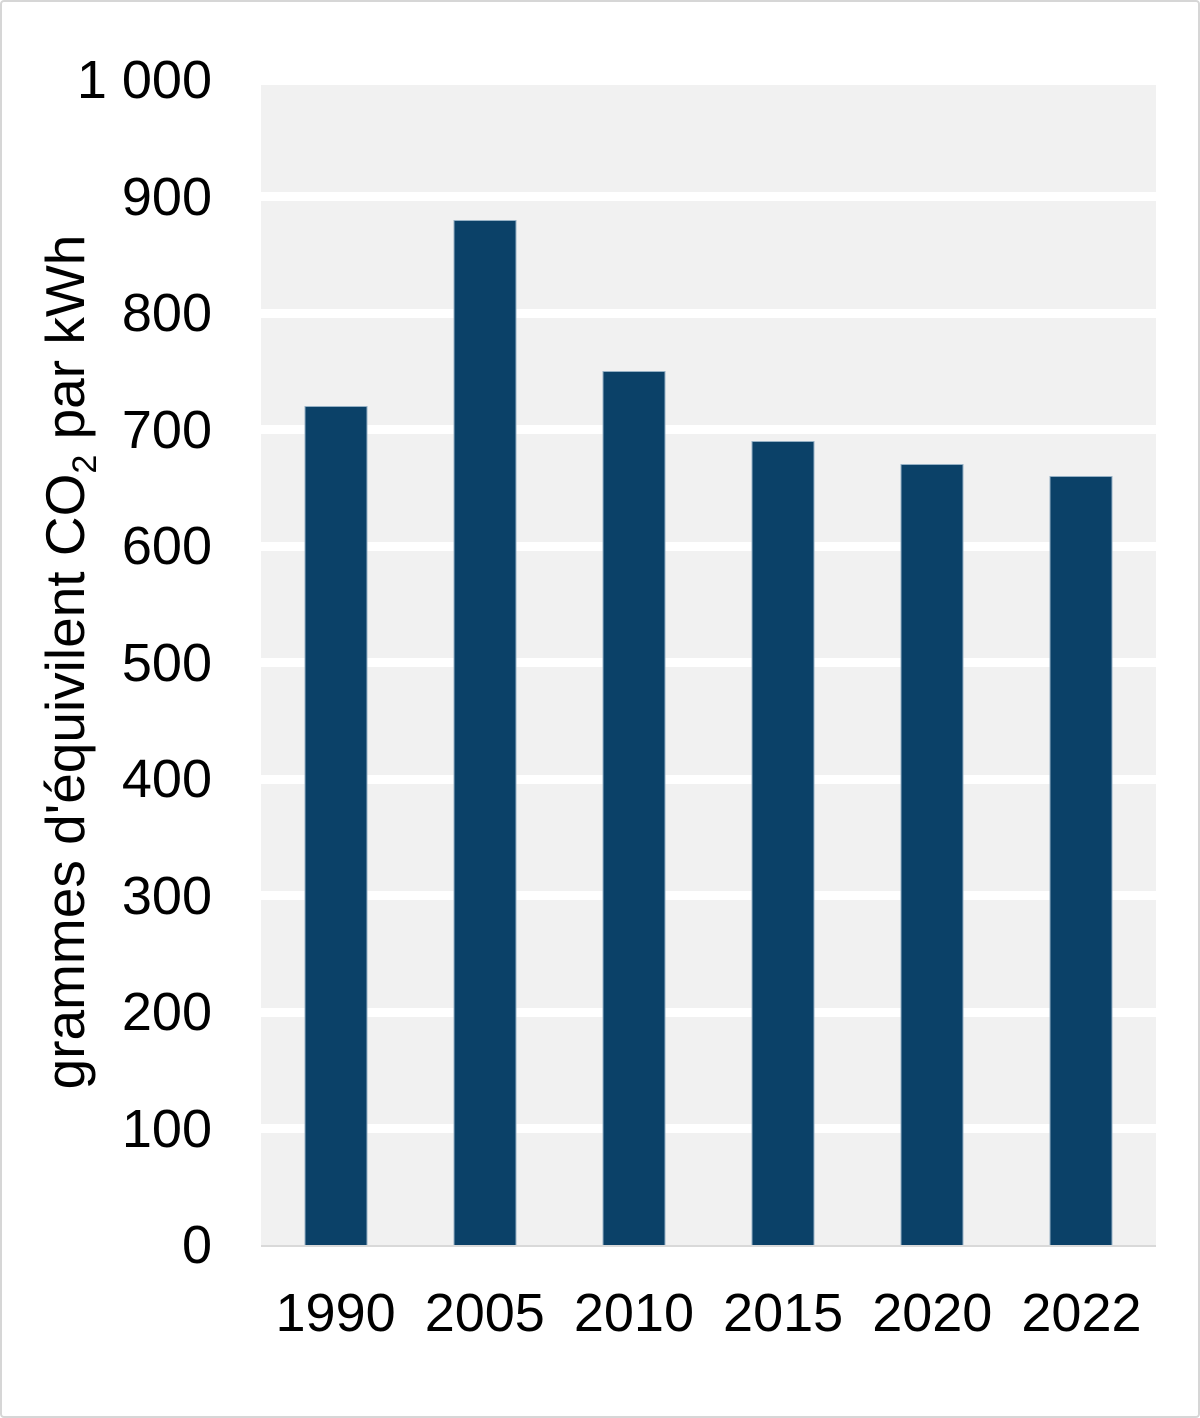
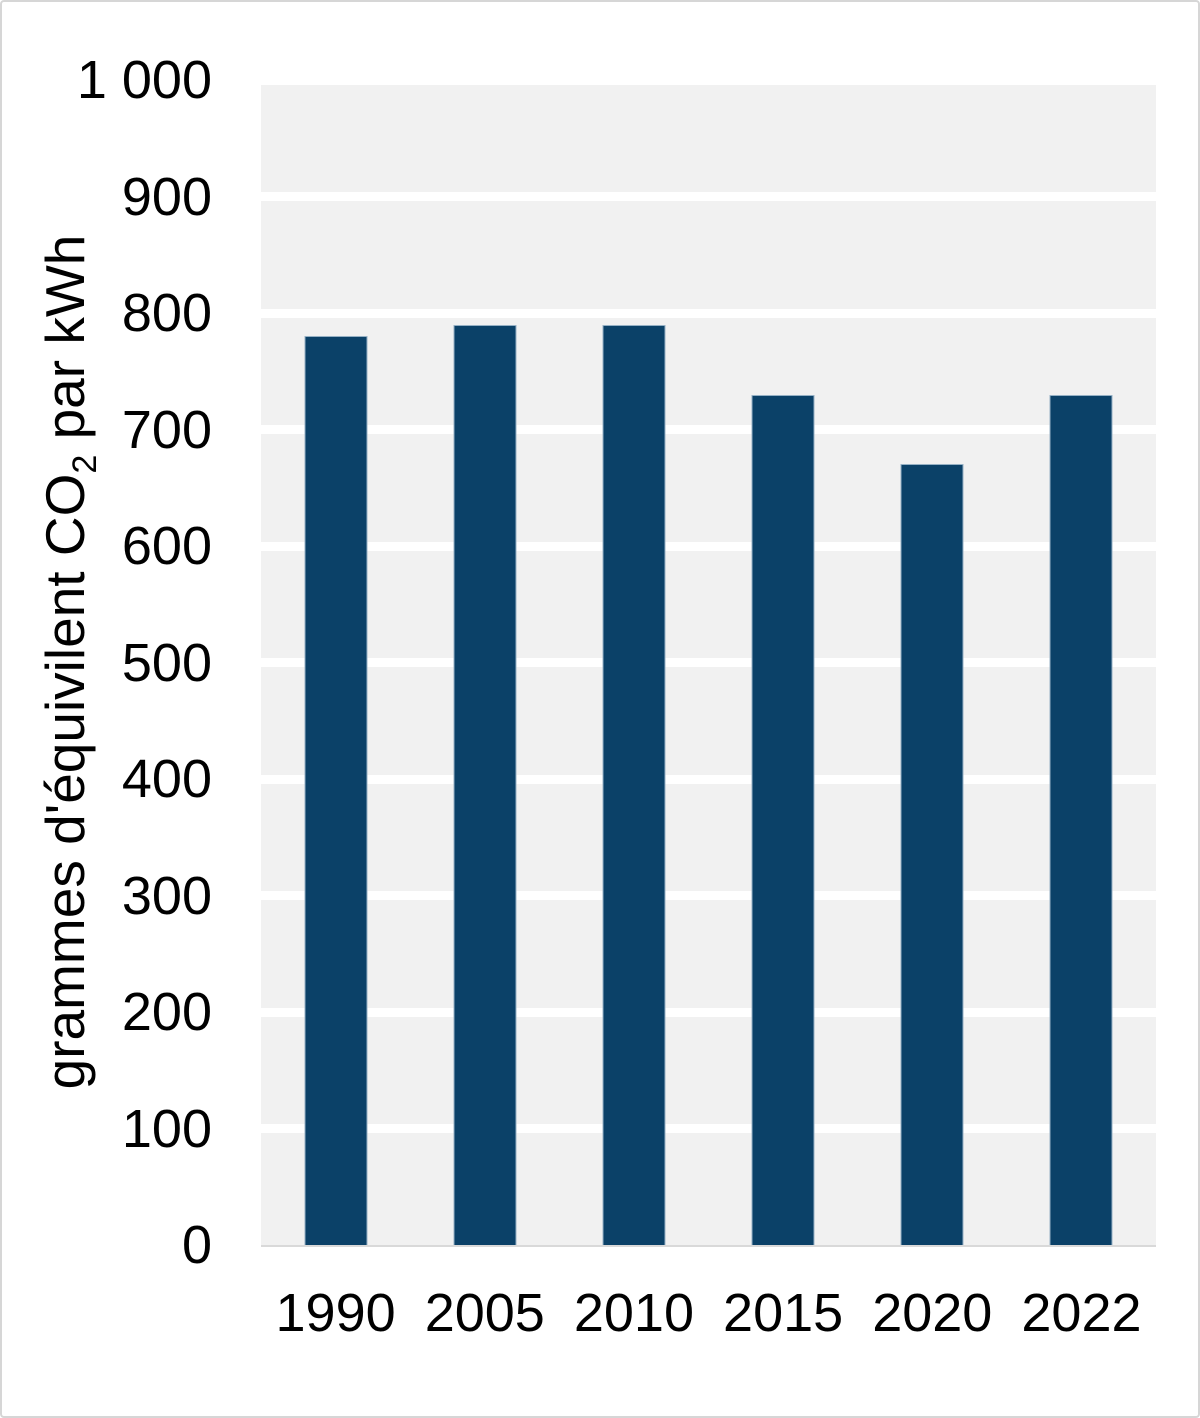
1990: 720 -> 780
2005: 880 -> 790
2010: 750 -> 790
2015: 690 -> 730
2022: 660 -> 730
